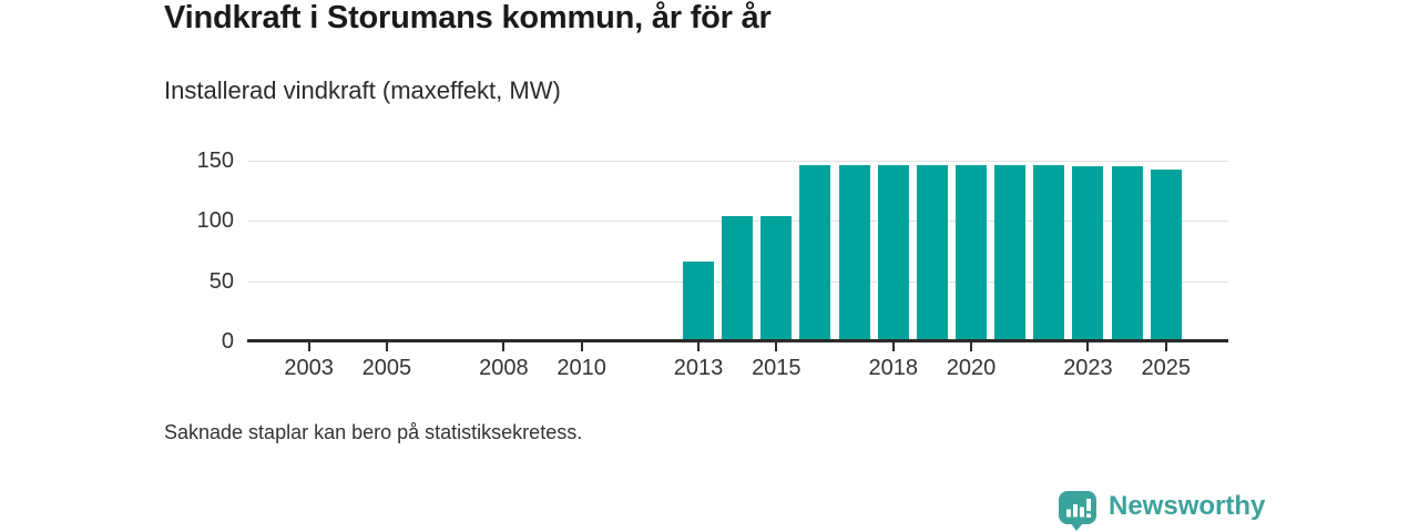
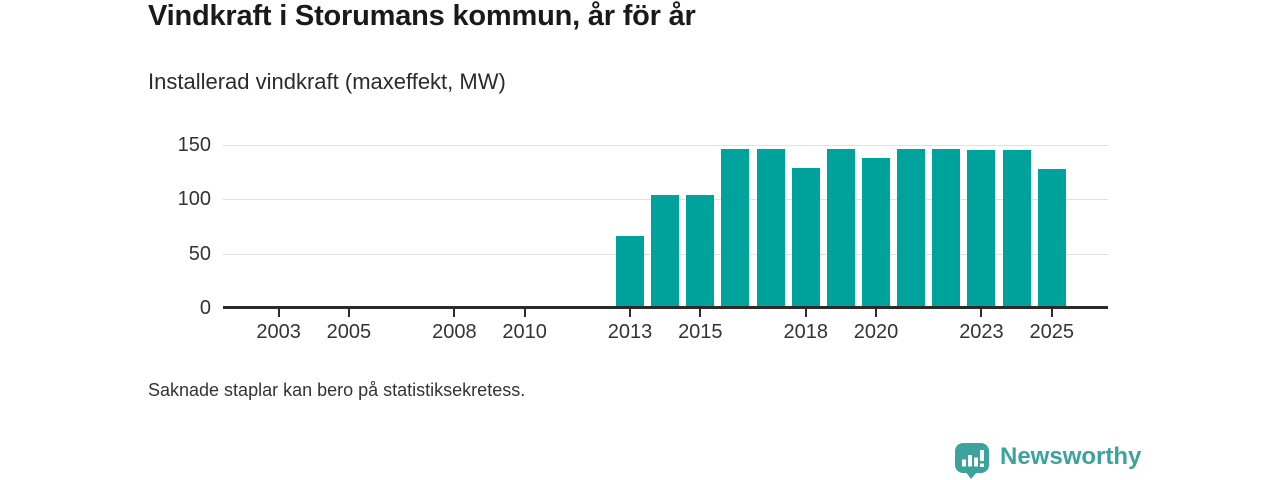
2018: 146 -> 129
2020: 146 -> 138
2025: 143 -> 128
